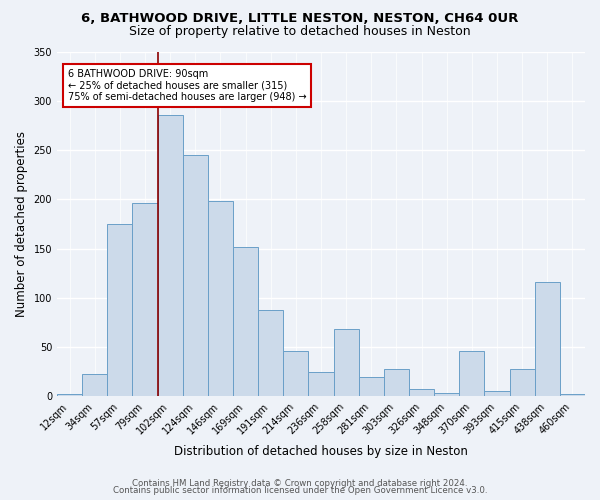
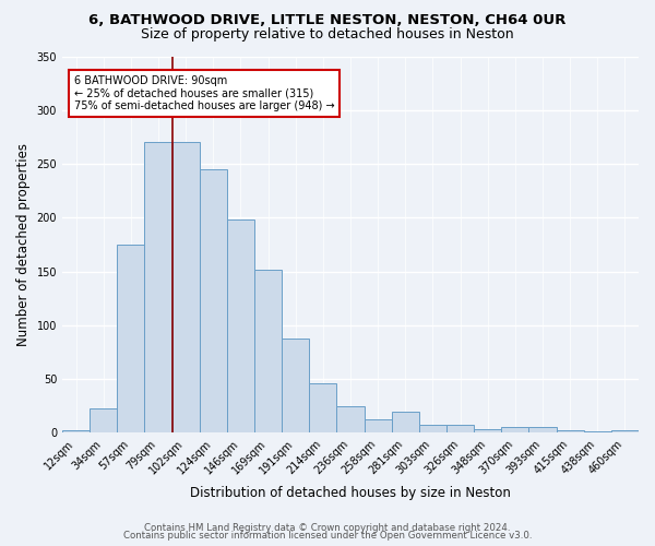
79sqm: 196 -> 270
102sqm: 286 -> 270
258sqm: 68 -> 13
303sqm: 28 -> 7
370sqm: 46 -> 5
415sqm: 28 -> 2
438sqm: 116 -> 1
